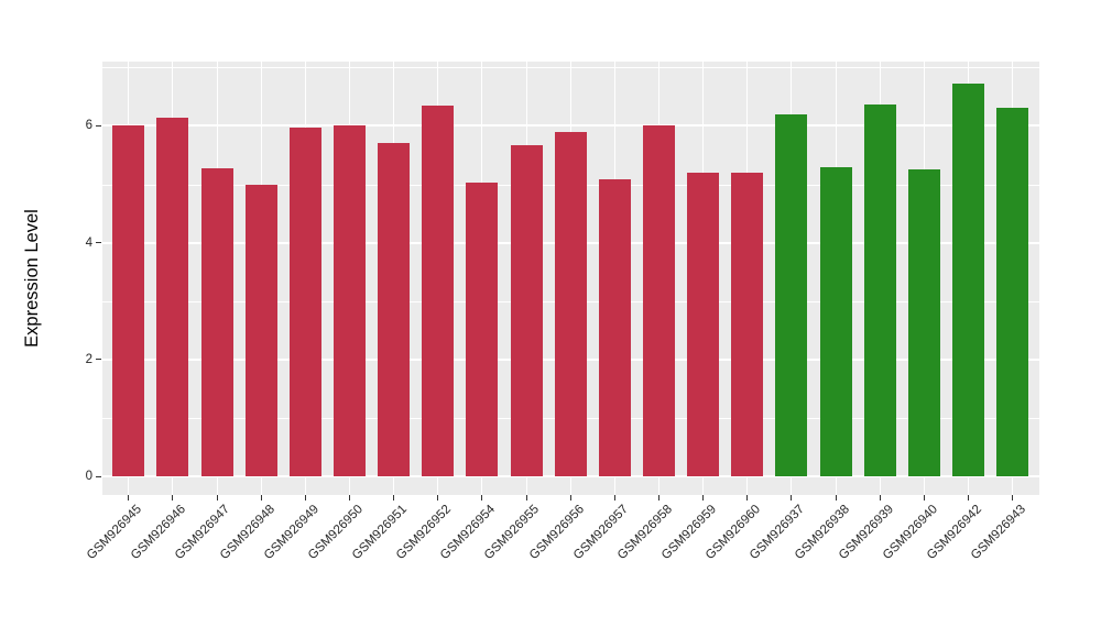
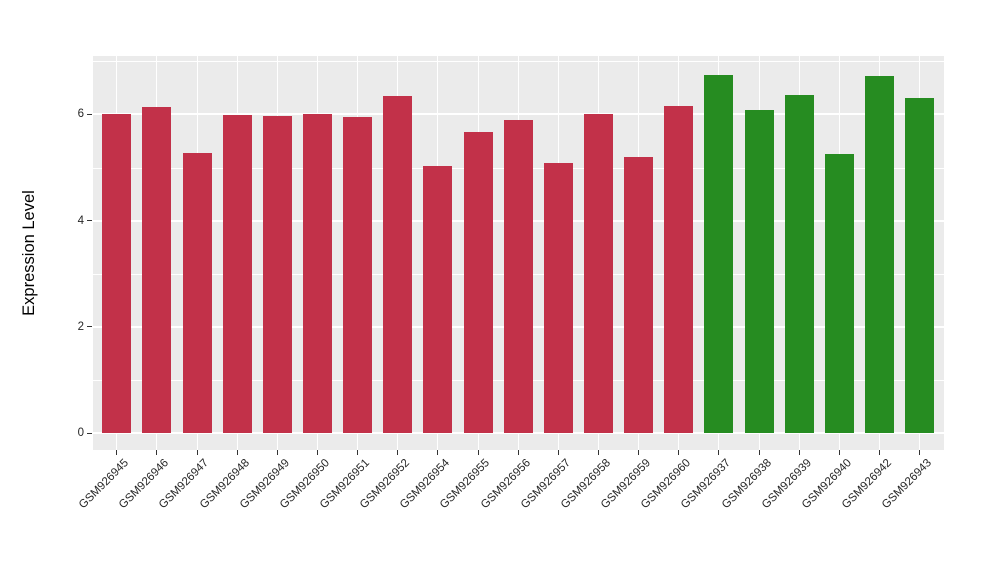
GSM926948: 5.0 -> 6.0
GSM926951: 5.7 -> 6.0
GSM926960: 5.2 -> 6.2
GSM926937: 6.2 -> 6.7
GSM926938: 5.3 -> 6.1
